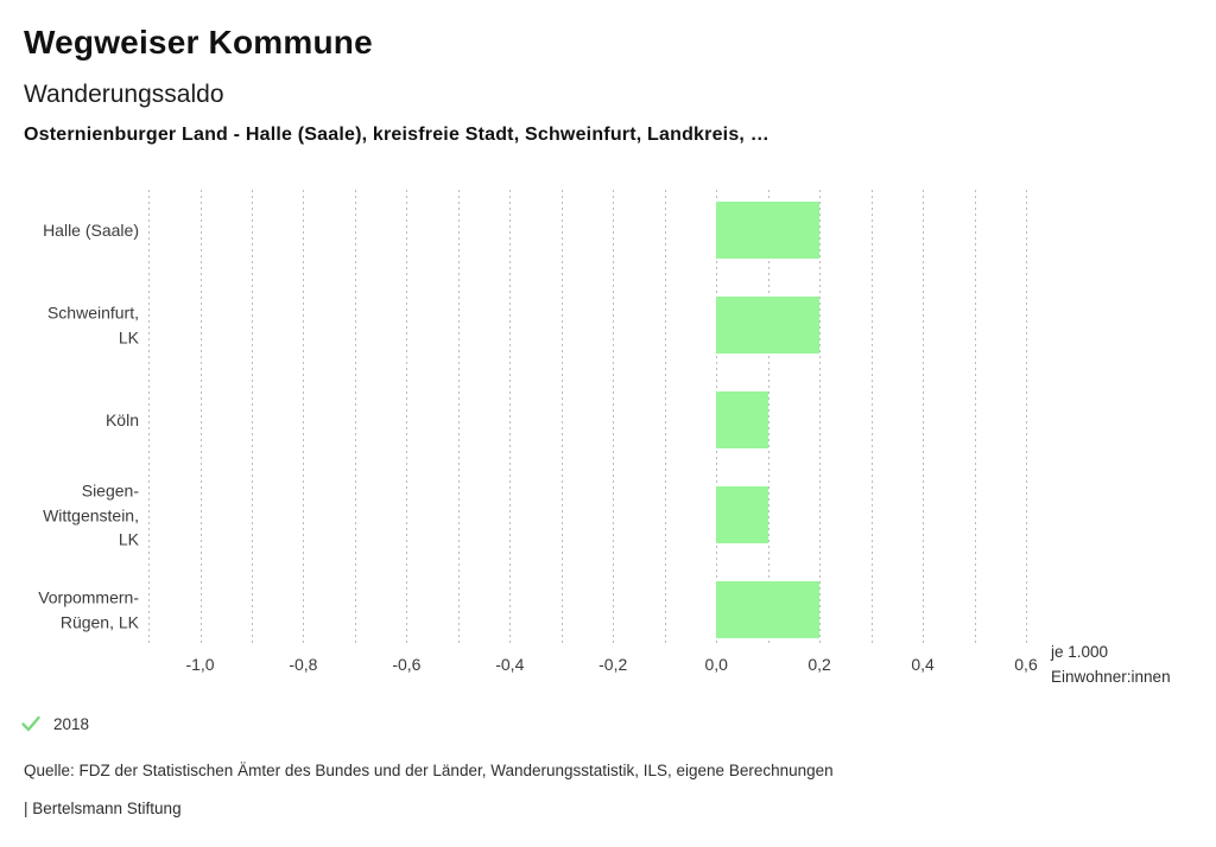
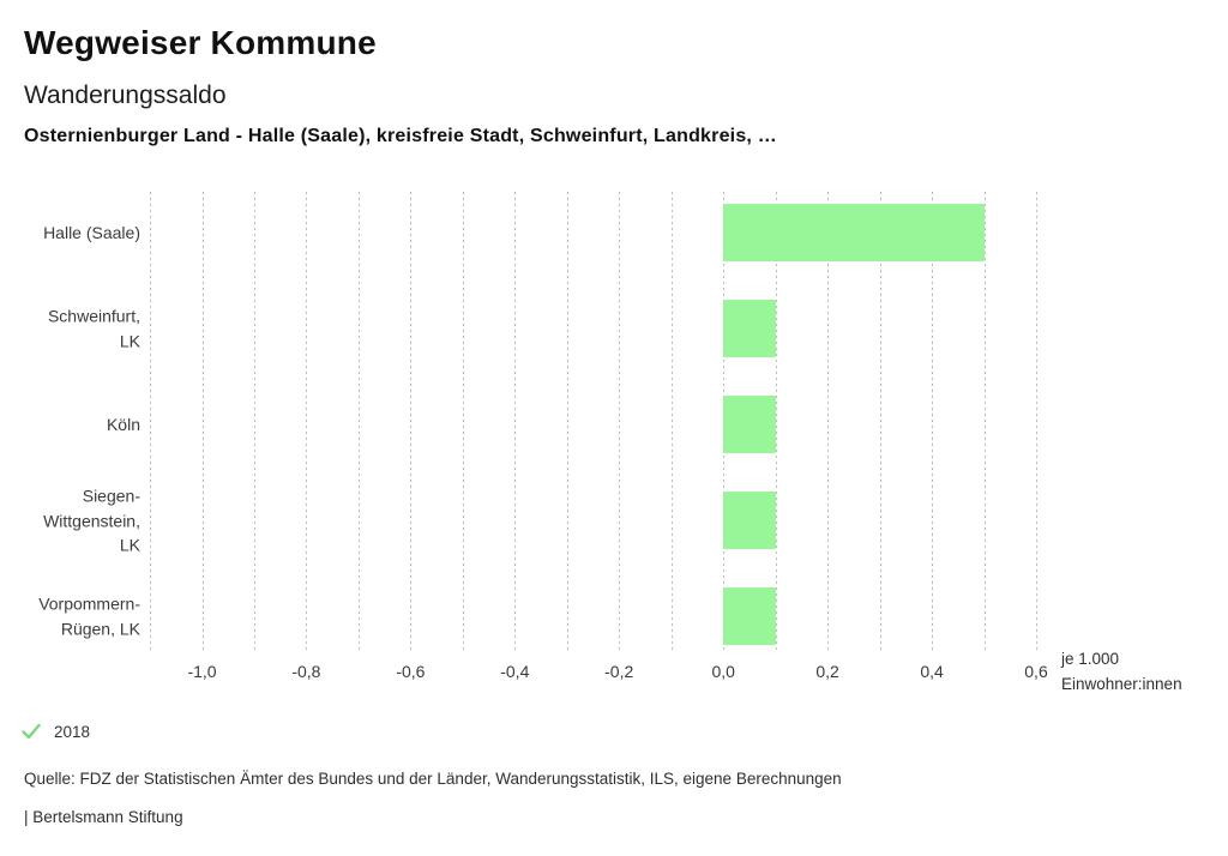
Halle (Saale): 0,2 -> 0,5
Schweinfurt, LK: 0,2 -> 0,1
Vorpommern-Rügen, LK: 0,2 -> 0,1
